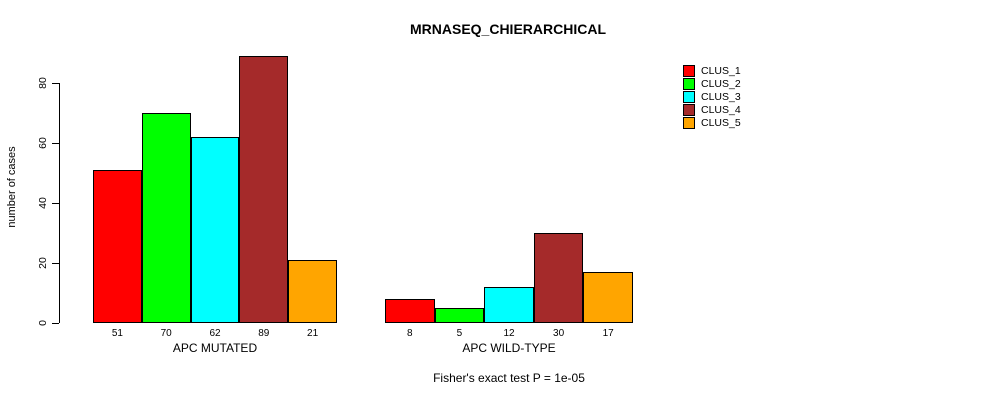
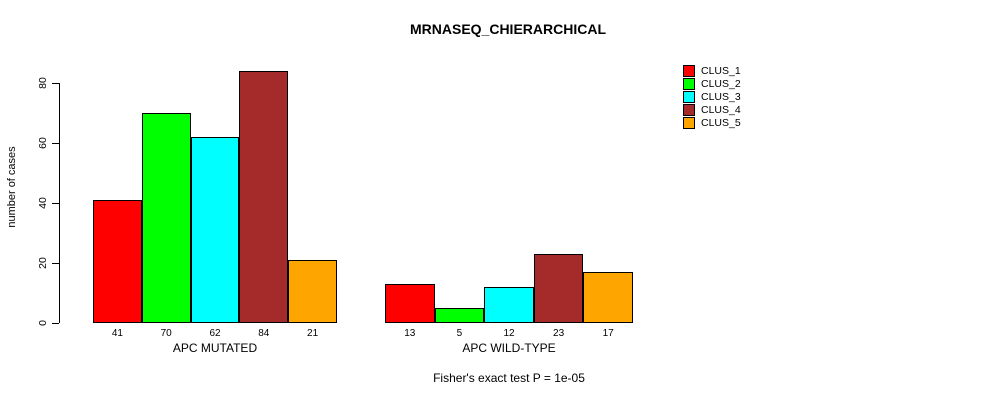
CLUS_1/APC MUTATED: 51 -> 41
CLUS_4/APC MUTATED: 89 -> 84
CLUS_1/APC WILD-TYPE: 8 -> 13
CLUS_4/APC WILD-TYPE: 30 -> 23
